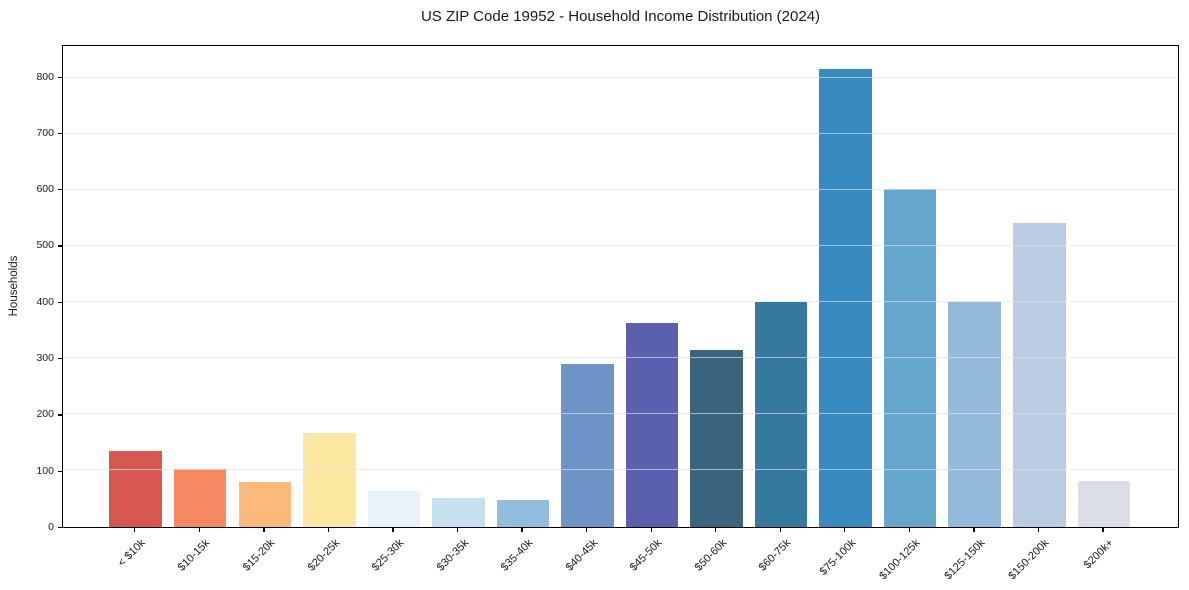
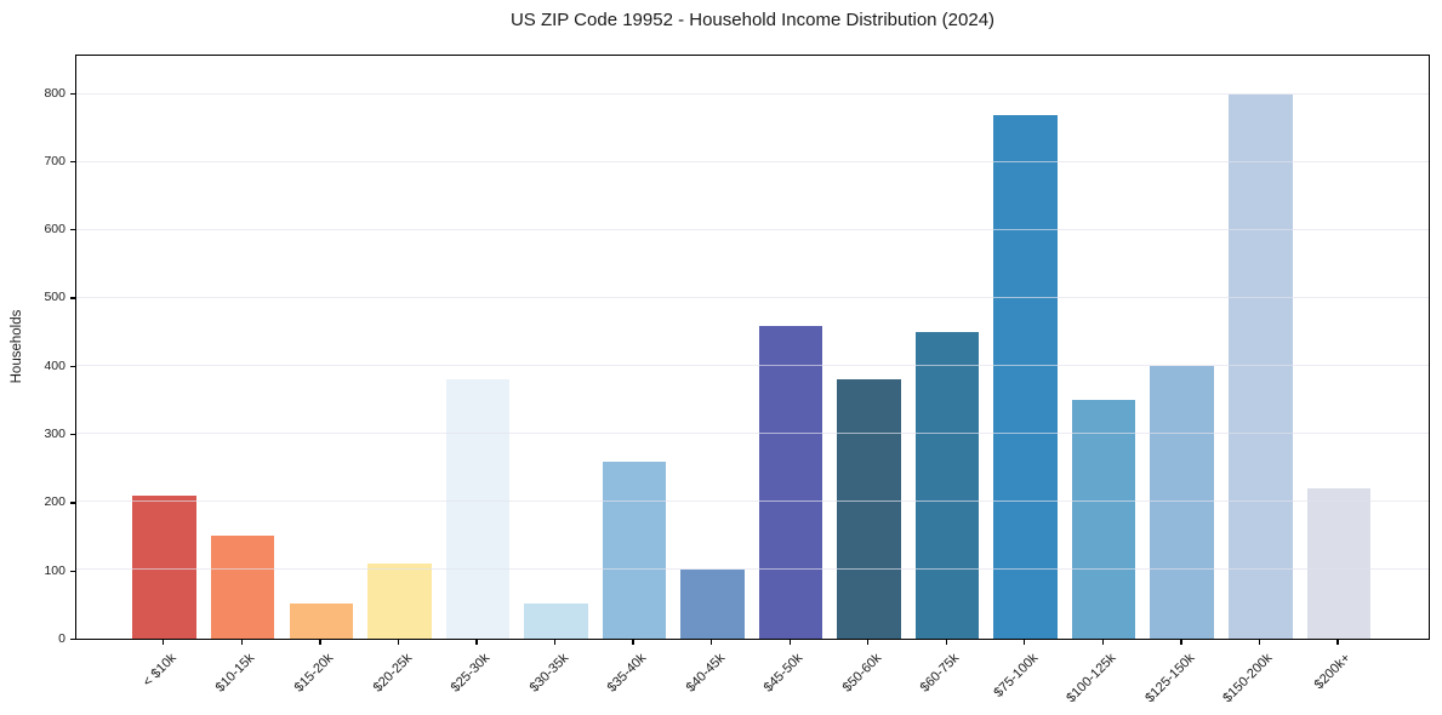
< $10k: 130 -> 210
$10-15k: 100 -> 150
$15-20k: 80 -> 50
$20-25k: 170 -> 110
$25-30k: 60 -> 380
$35-40k: 50 -> 260
$40-45k: 290 -> 100
$45-50k: 360 -> 460
$50-60k: 320 -> 380
$60-75k: 400 -> 450
$75-100k: 820 -> 770
$100-125k: 600 -> 350
$150-200k: 540 -> 800
$200k+: 80 -> 220
